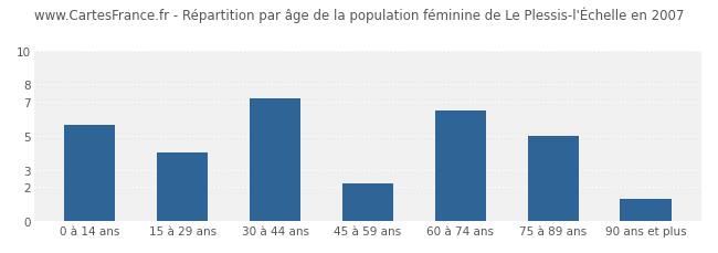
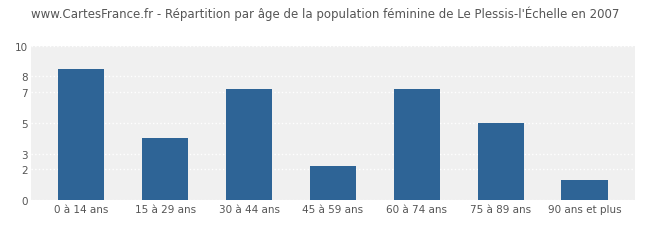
0 à 14 ans: 5.6 -> 8.5
60 à 74 ans: 6.5 -> 7.2
